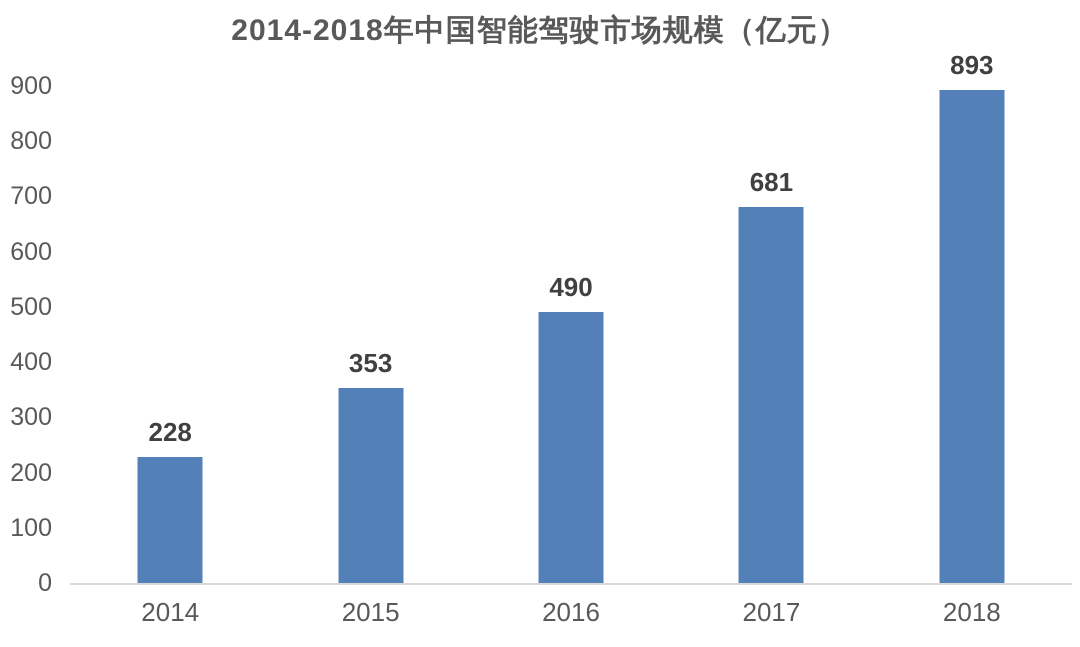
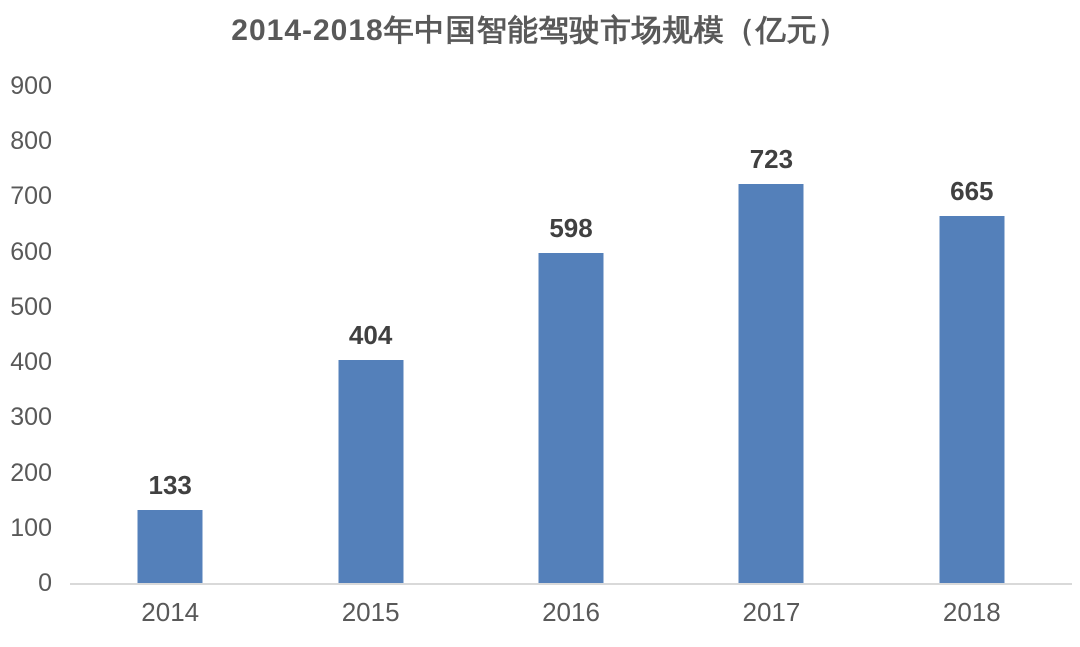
2014: 228 -> 133
2015: 353 -> 404
2016: 490 -> 598
2017: 681 -> 723
2018: 893 -> 665
